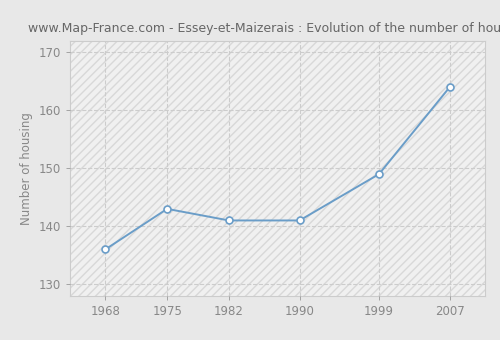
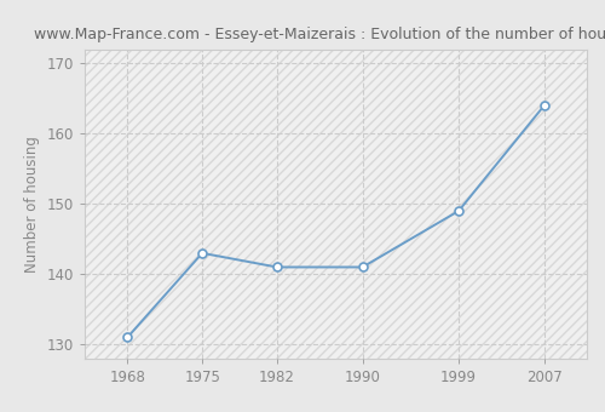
1968: 136 -> 131
